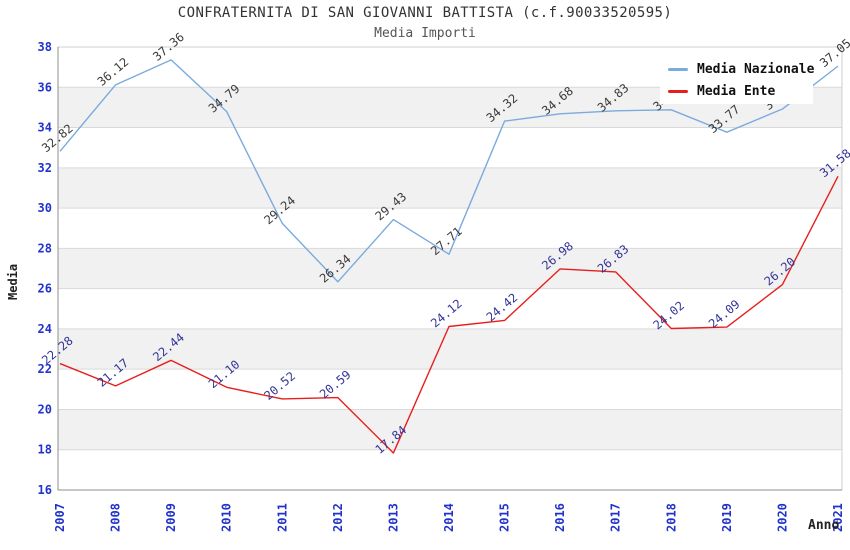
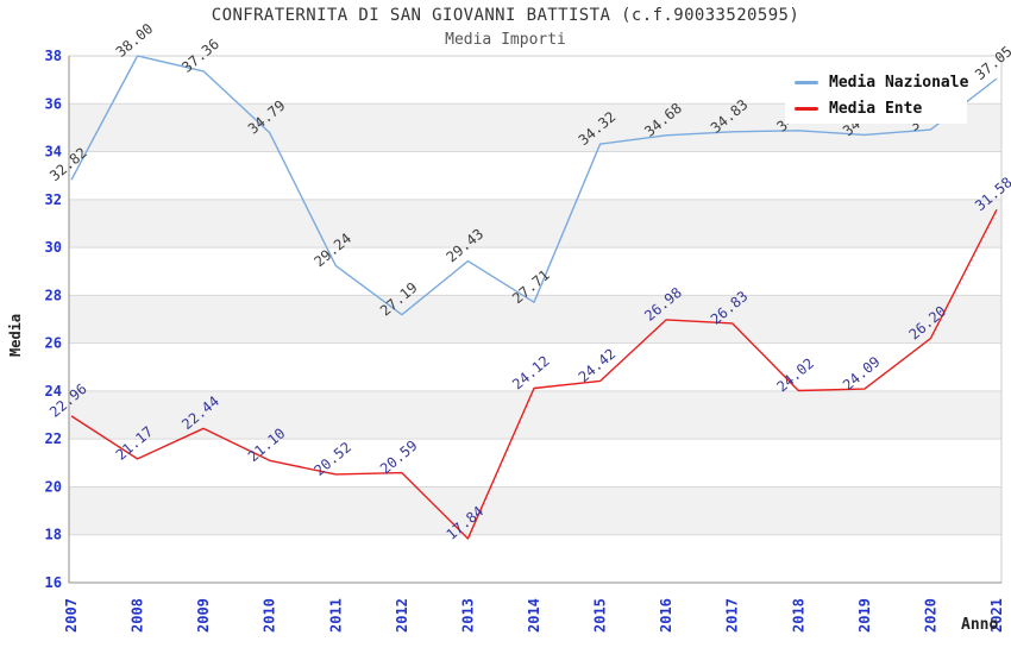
Media Ente/2007: 22.28 -> 22.96
Media Nazionale/2008: 36.12 -> 38.00
Media Nazionale/2012: 26.34 -> 27.19
Media Nazionale/2019: 33.77 -> 34.70
